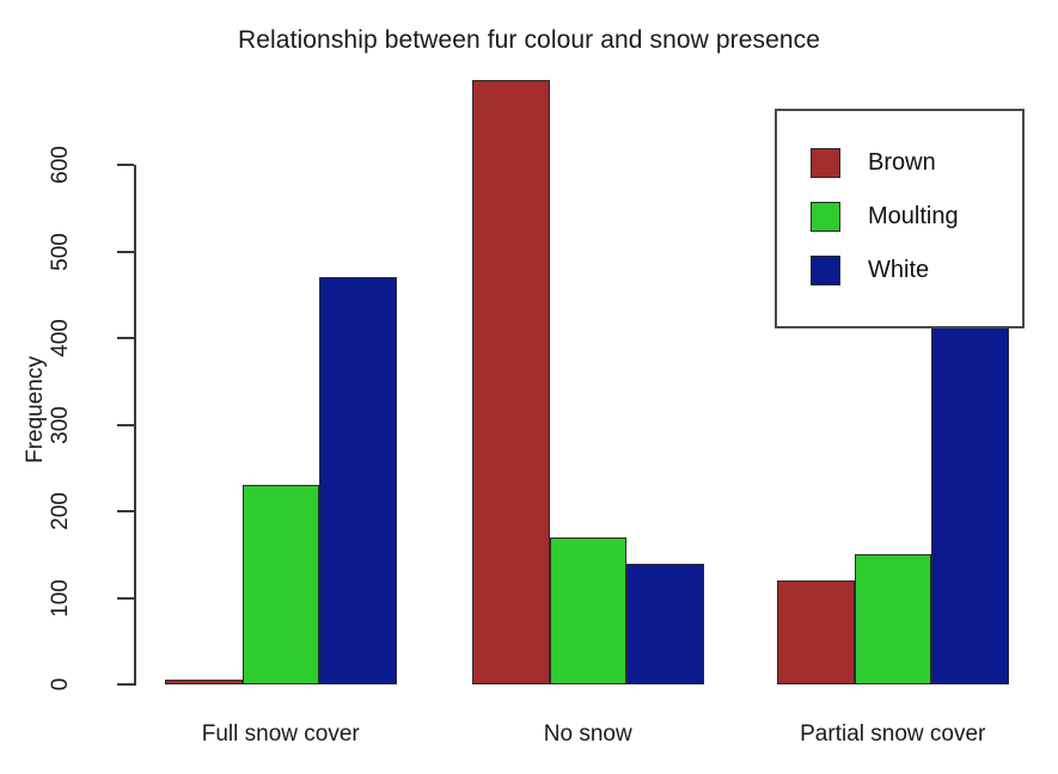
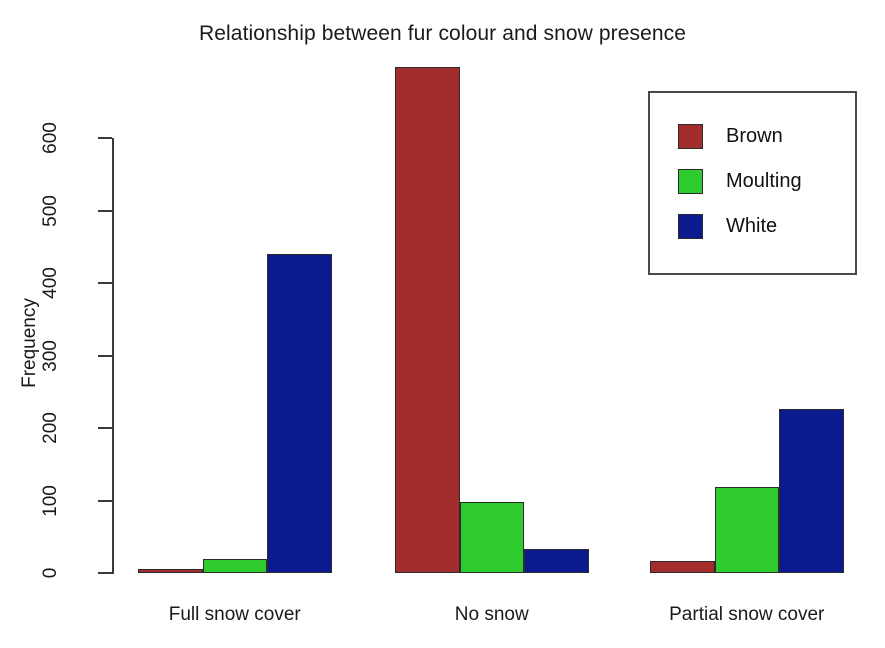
Moulting/Full snow cover: 230 -> 20
White/Full snow cover: 470 -> 440
Moulting/No snow: 170 -> 100
White/No snow: 140 -> 30
Brown/Partial snow cover: 120 -> 20
Moulting/Partial snow cover: 150 -> 120
White/Partial snow cover: 440 -> 230
